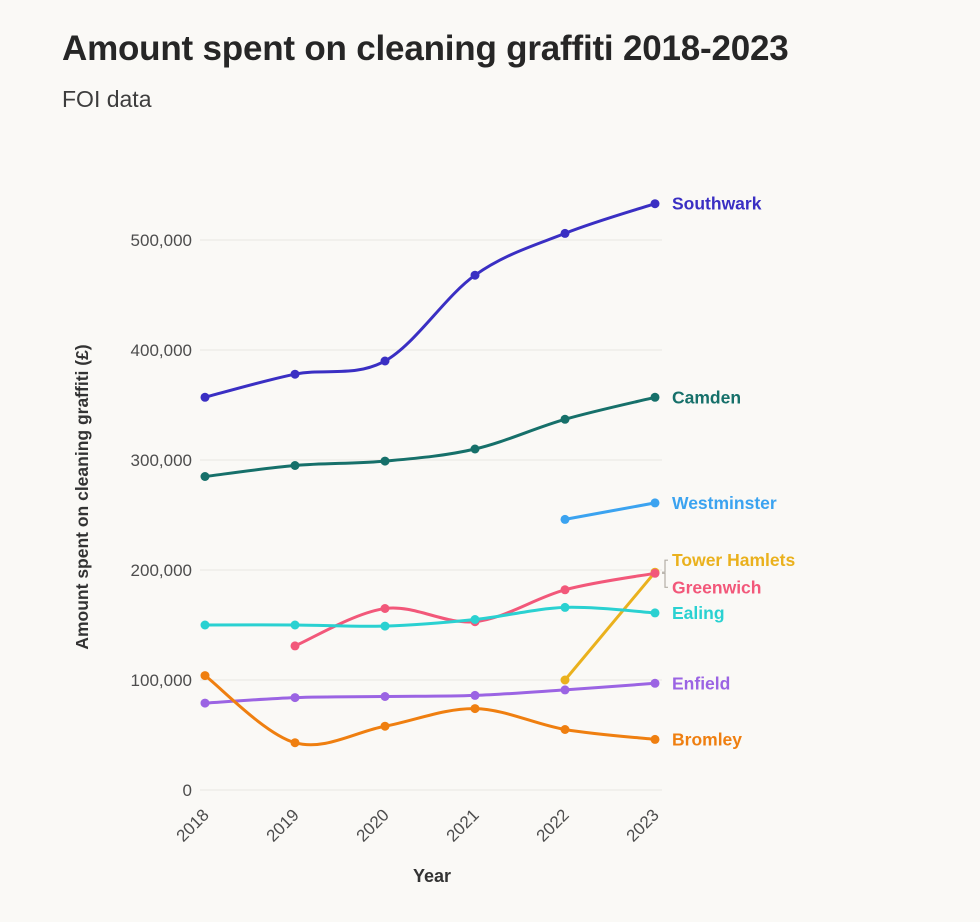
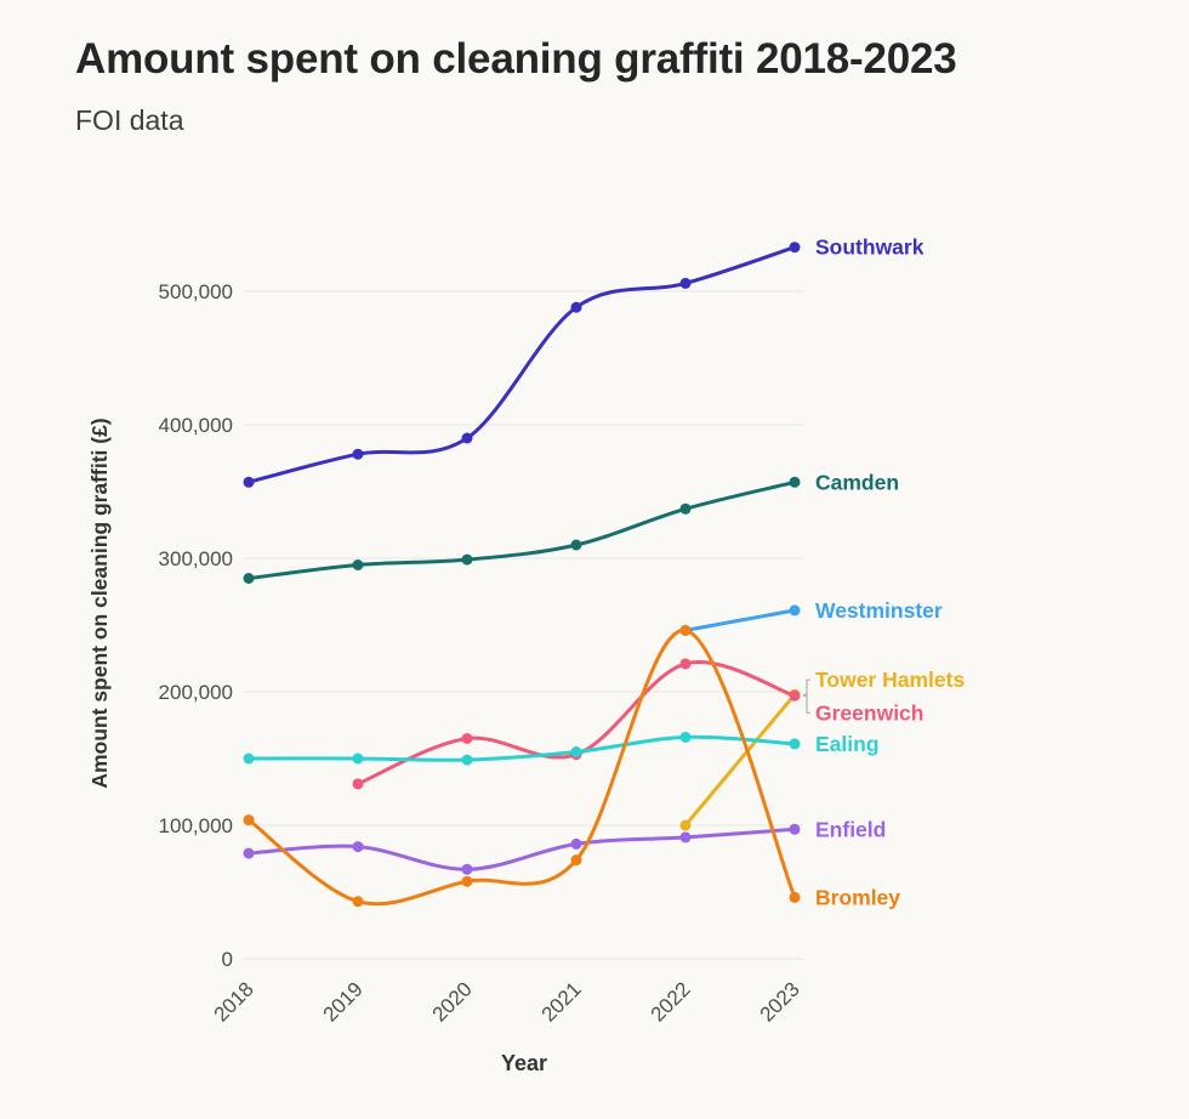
Enfield/2020: 85000 -> 67000
Southwark/2021: 468000 -> 488000
Greenwich/2022: 182000 -> 221000
Bromley/2022: 55000 -> 246000
